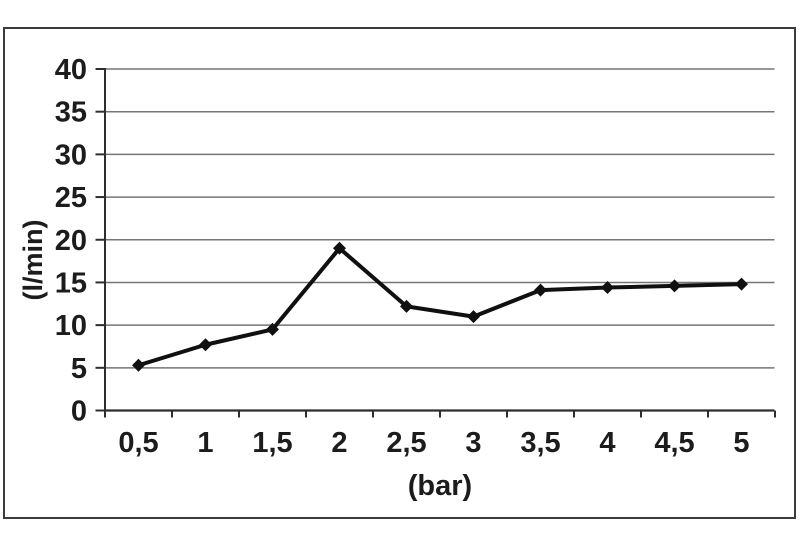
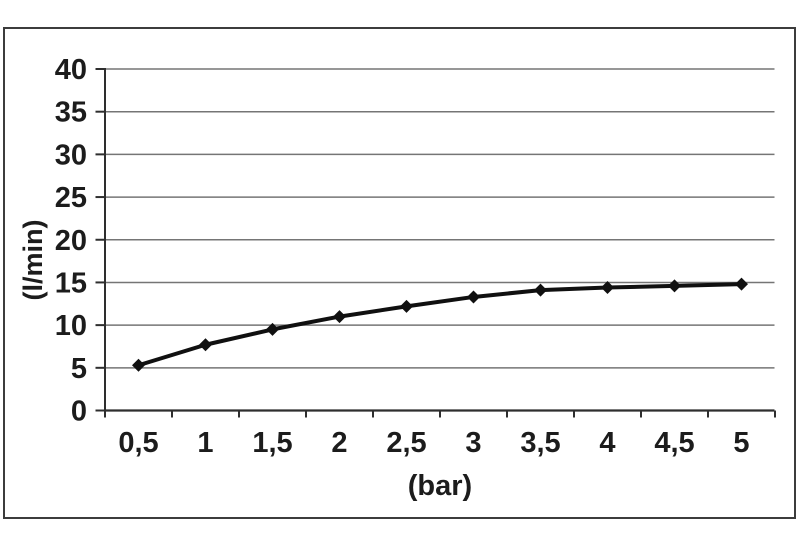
2: 19 -> 11
3: 11 -> 13
